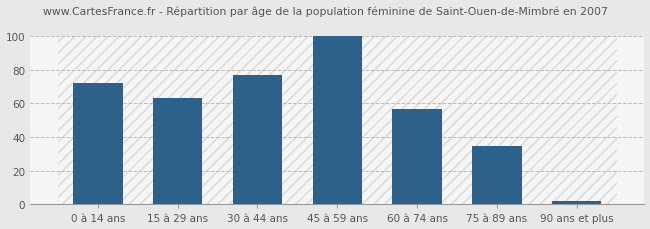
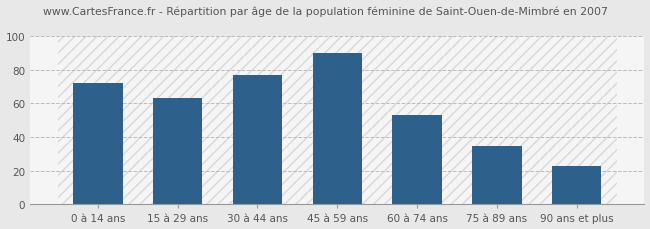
45 à 59 ans: 100 -> 90
60 à 74 ans: 57 -> 53
90 ans et plus: 2 -> 23
